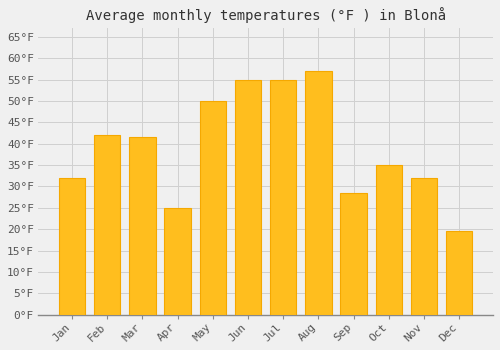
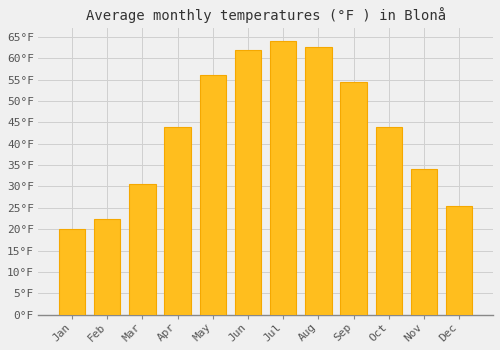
Jan: 32.0°F -> 20.0°F
Feb: 42.0°F -> 22.5°F
Mar: 41.5°F -> 30.5°F
Apr: 25.0°F -> 44.0°F
May: 50.0°F -> 56.0°F
Jun: 55.0°F -> 62.0°F
Jul: 55.0°F -> 64.0°F
Aug: 57.0°F -> 62.5°F
Sep: 28.5°F -> 54.5°F
Oct: 35.0°F -> 44.0°F
Nov: 32.0°F -> 34.0°F
Dec: 19.5°F -> 25.5°F
